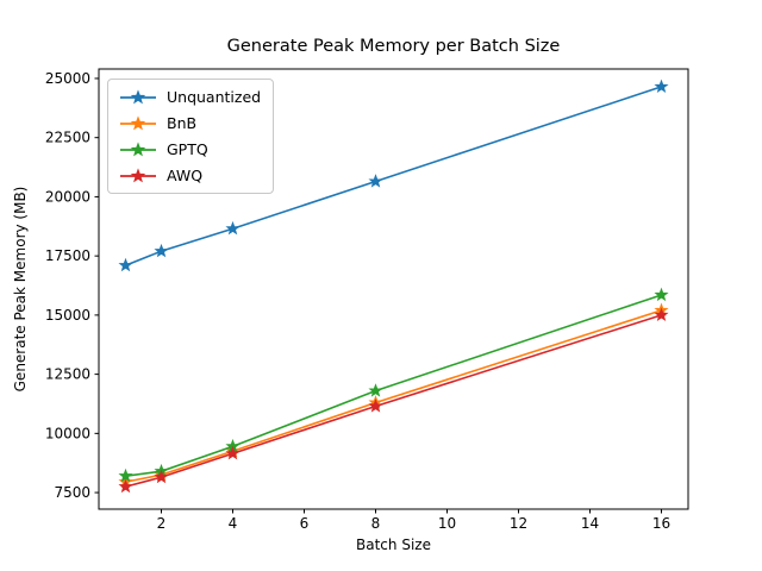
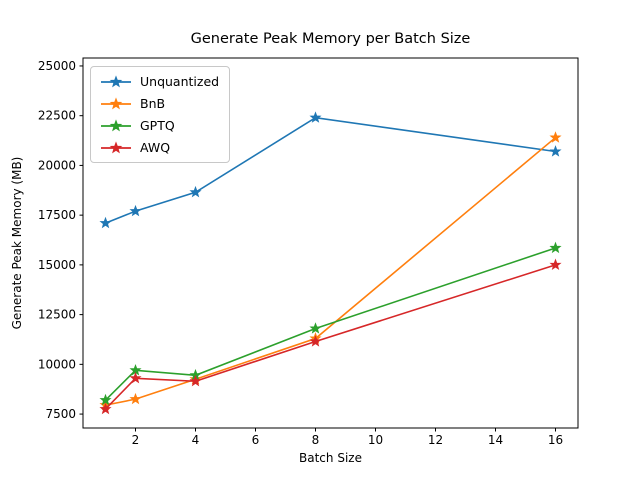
GPTQ/2: 8400 -> 9700
AWQ/2: 8200 -> 9300
Unquantized/8: 20600 -> 22400
Unquantized/16: 24600 -> 20700
BnB/16: 15200 -> 21400
